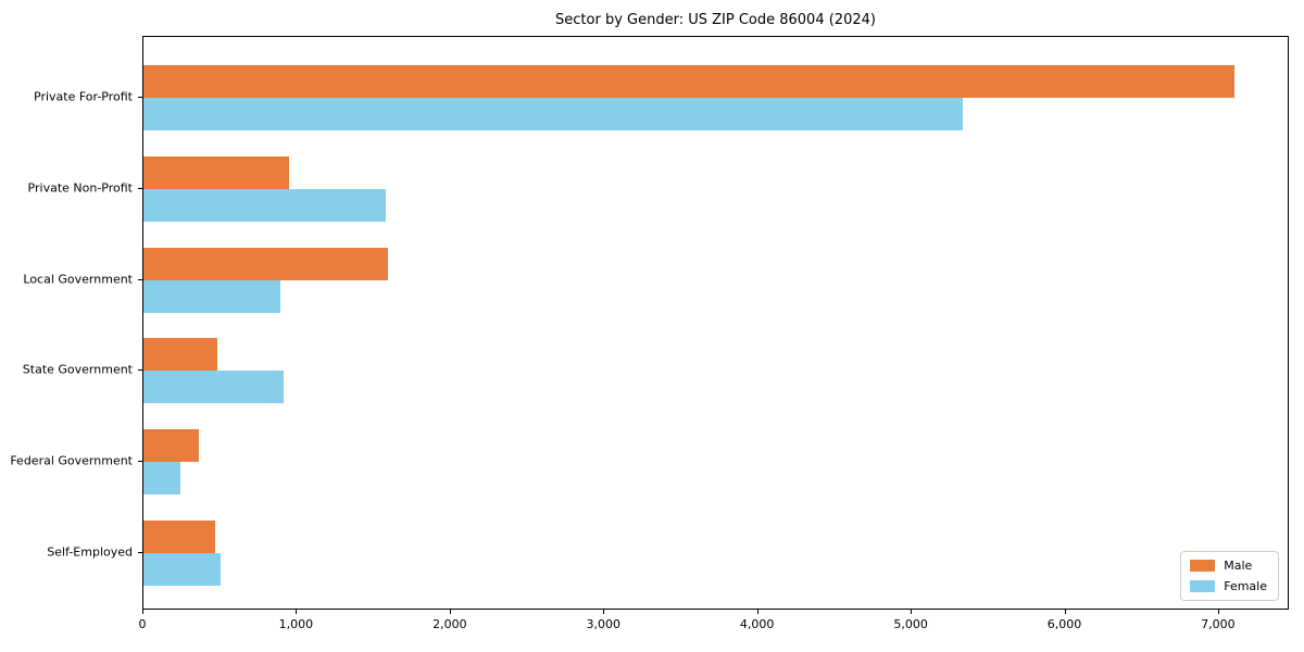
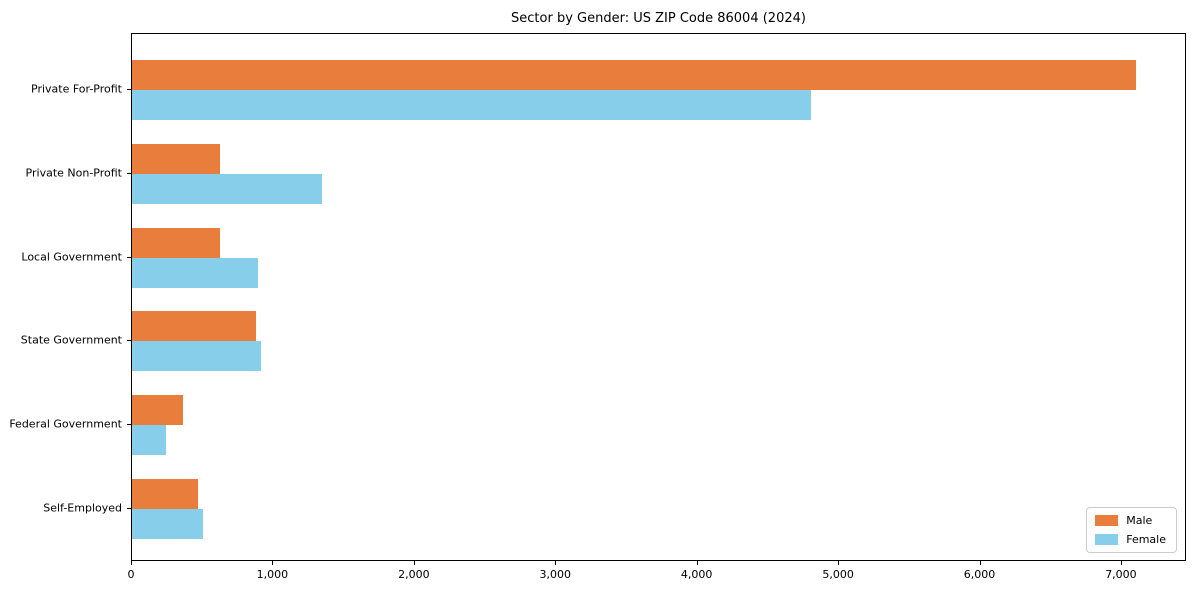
Female/Private For-Profit: 5330 -> 4800
Male/Private Non-Profit: 950 -> 620
Female/Private Non-Profit: 1580 -> 1340
Male/Local Government: 1590 -> 620
Male/State Government: 480 -> 880
